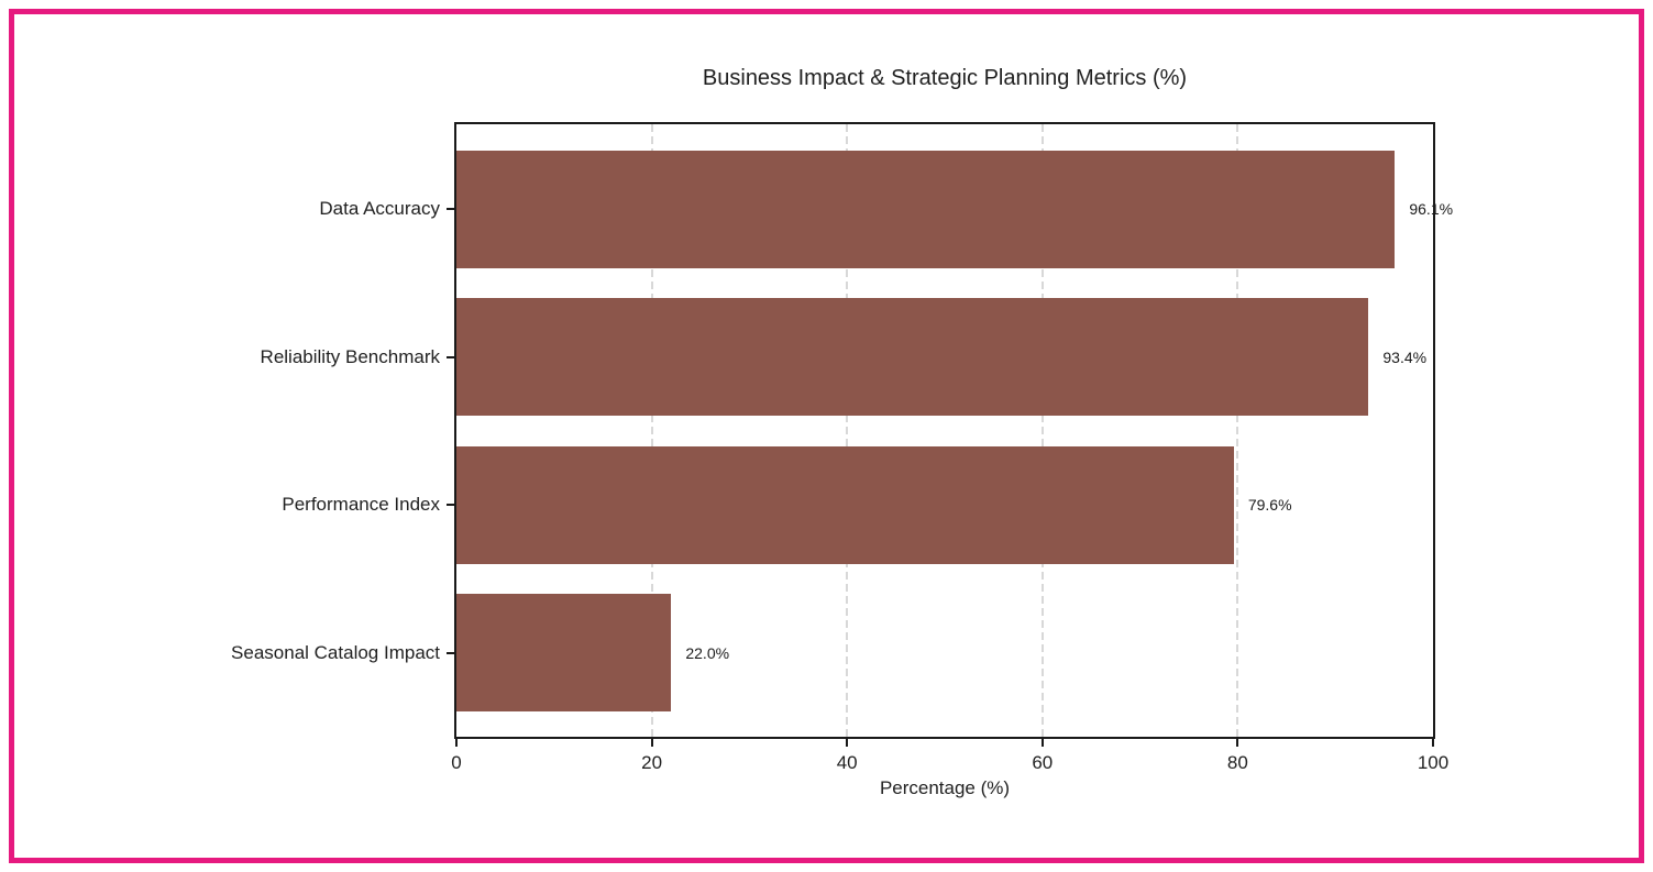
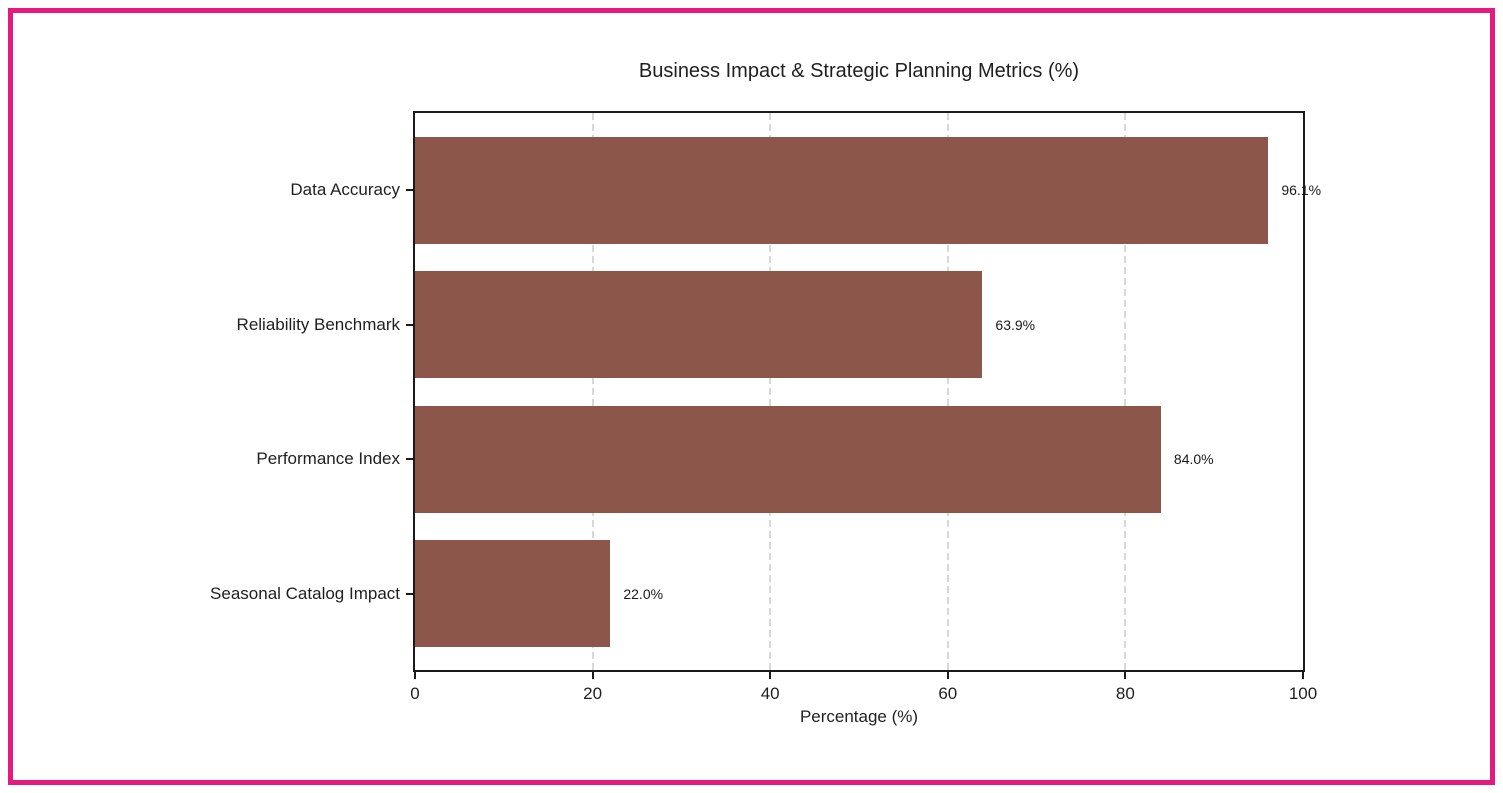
Reliability Benchmark: 93.4% -> 63.9%
Performance Index: 79.6% -> 84.0%
